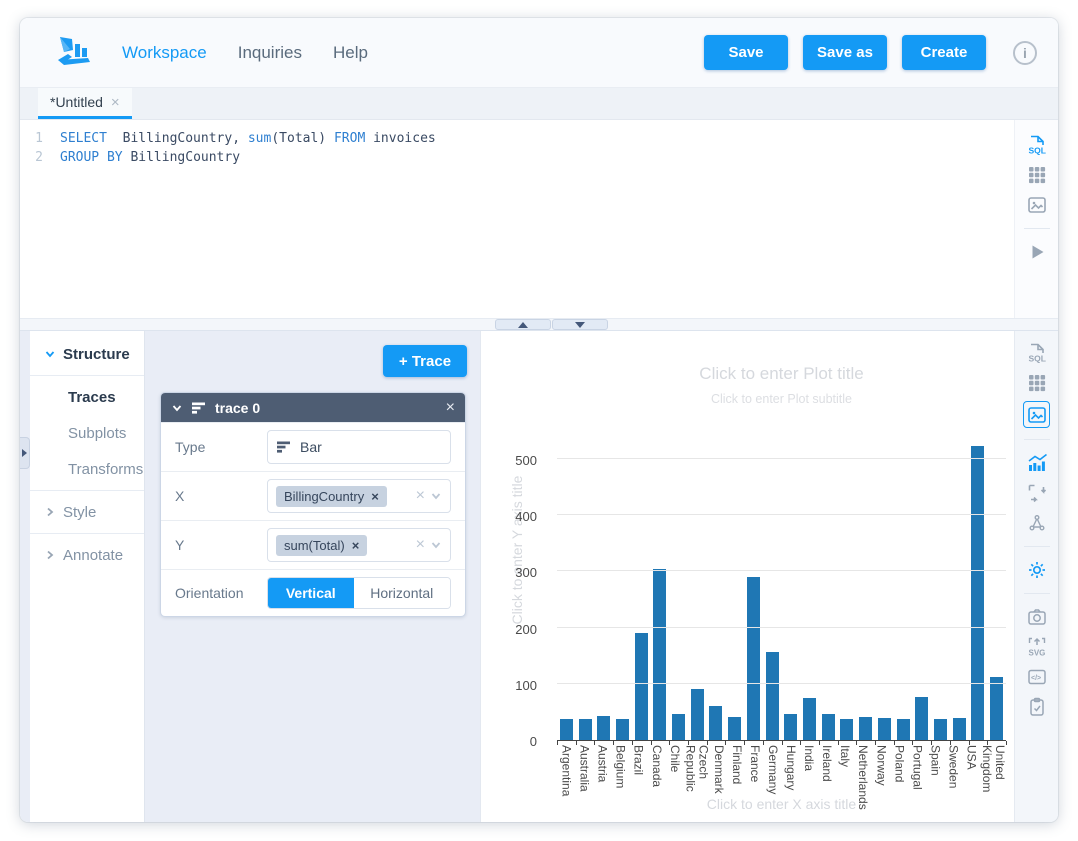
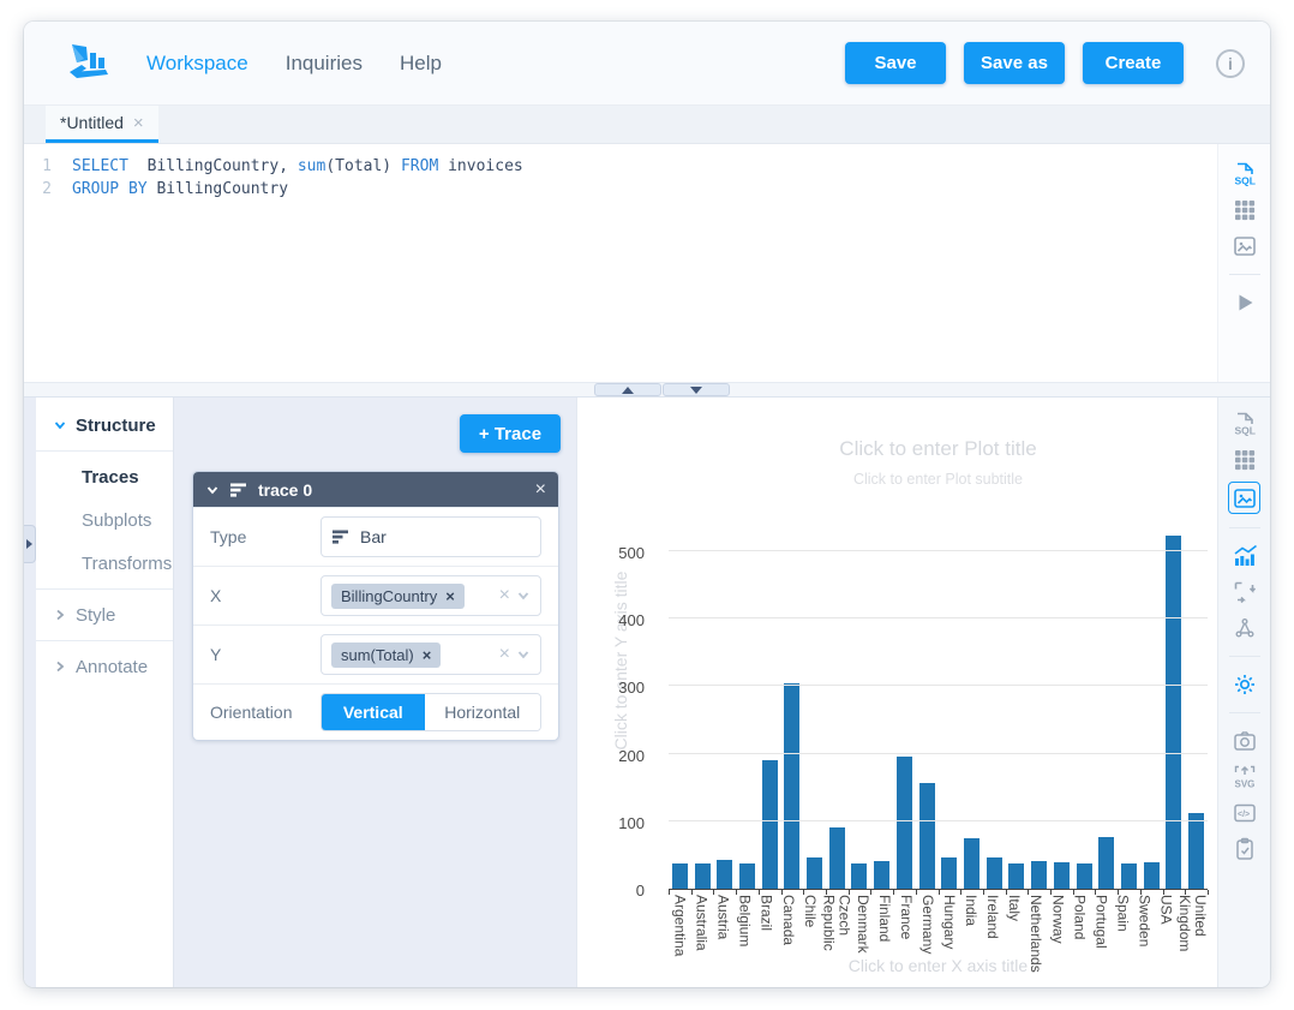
Denmark: 60 -> 40
France: 290 -> 200
